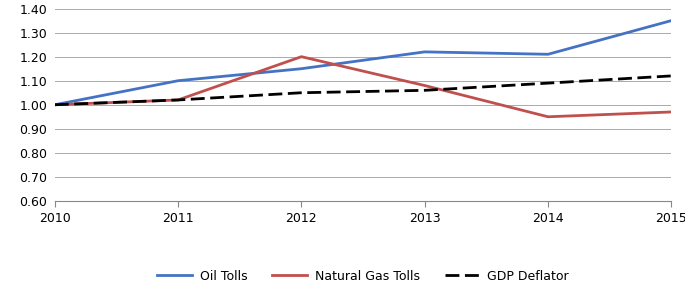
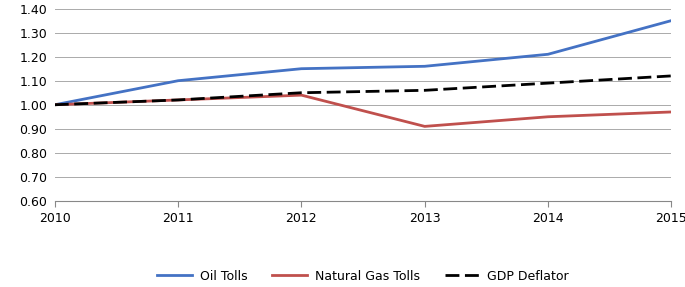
Natural Gas Tolls/2012: 1.20 -> 1.04
Oil Tolls/2013: 1.22 -> 1.16
Natural Gas Tolls/2013: 1.08 -> 0.91
